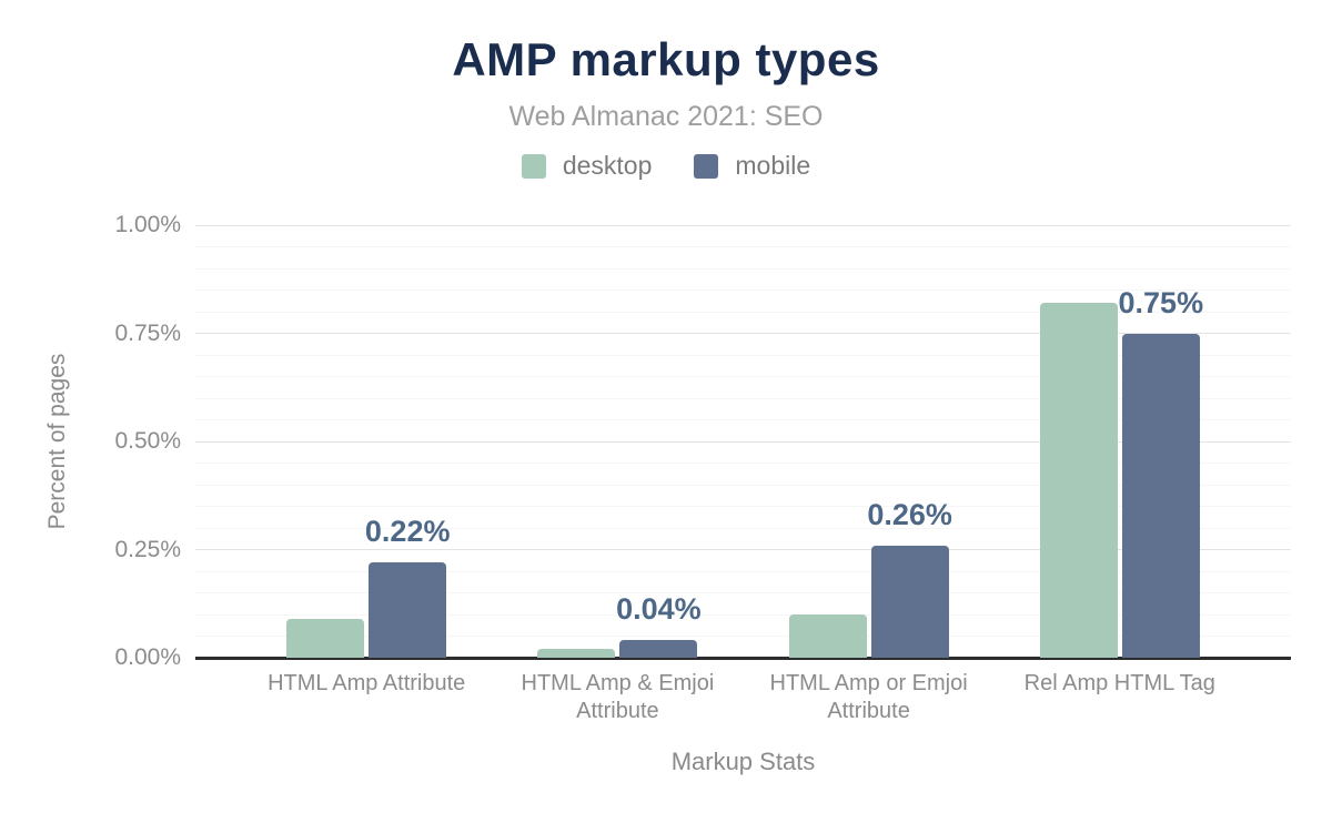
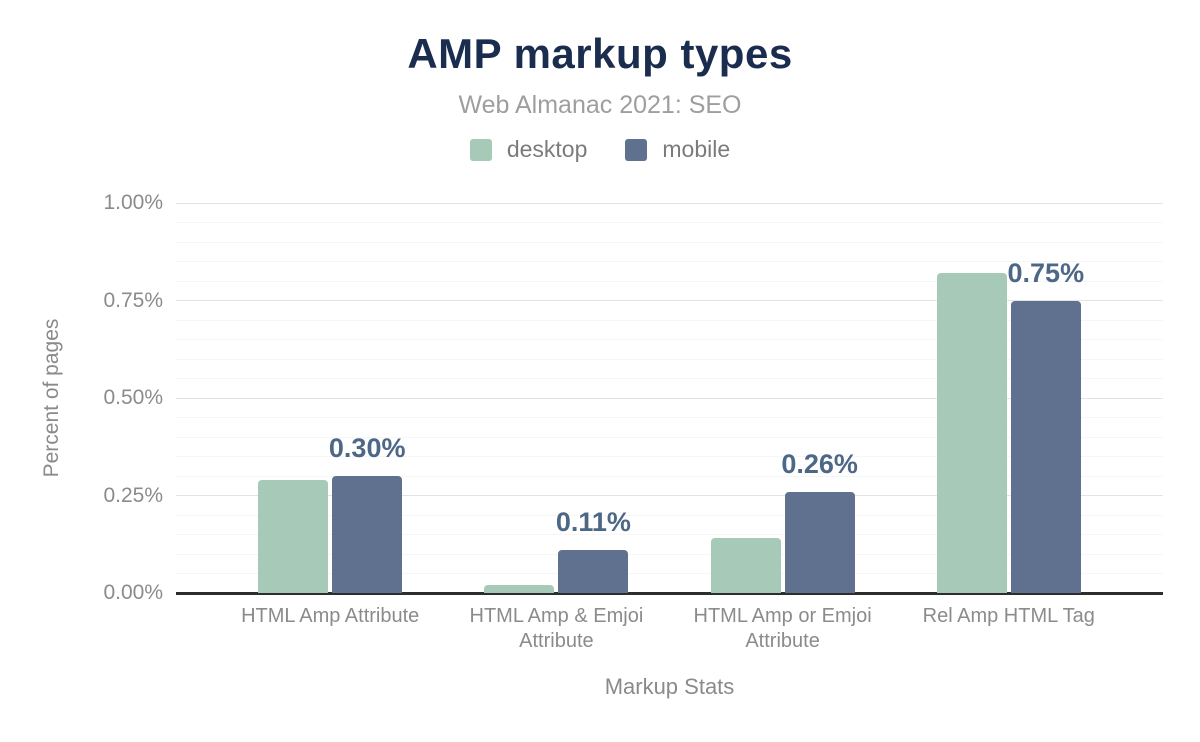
desktop/HTML Amp Attribute: 0.09% -> 0.29%
mobile/HTML Amp Attribute: 0.22% -> 0.30%
mobile/HTML Amp & Emjoi Attribute: 0.04% -> 0.11%
desktop/HTML Amp or Emjoi Attribute: 0.10% -> 0.14%
